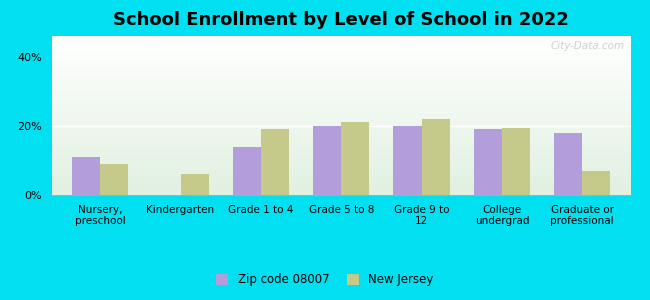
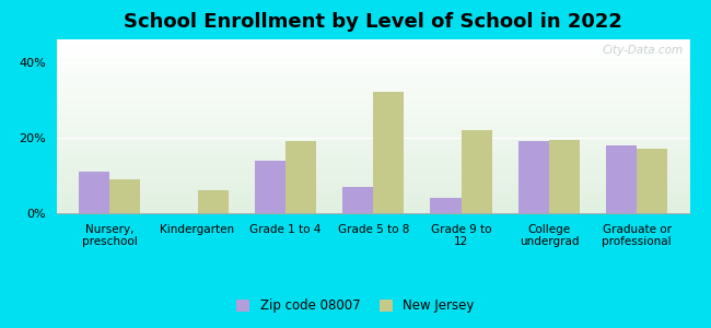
Zip code 08007/Grade 5 to 8: 20% -> 7%
New Jersey/Grade 5 to 8: 21.0% -> 32.0%
Zip code 08007/Grade 9 to 12: 20% -> 4%
New Jersey/Graduate or professional: 7.0% -> 17.0%
